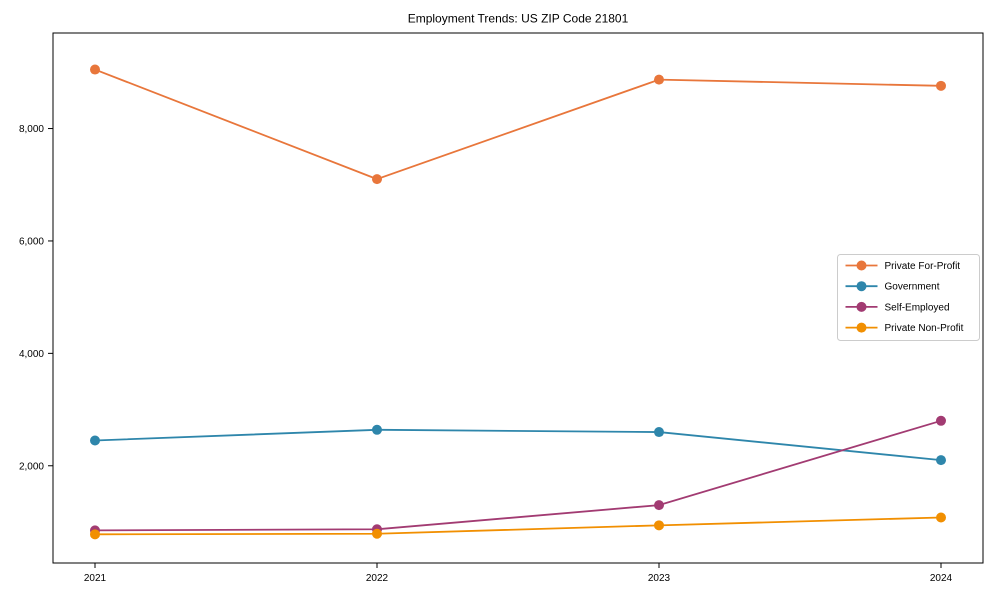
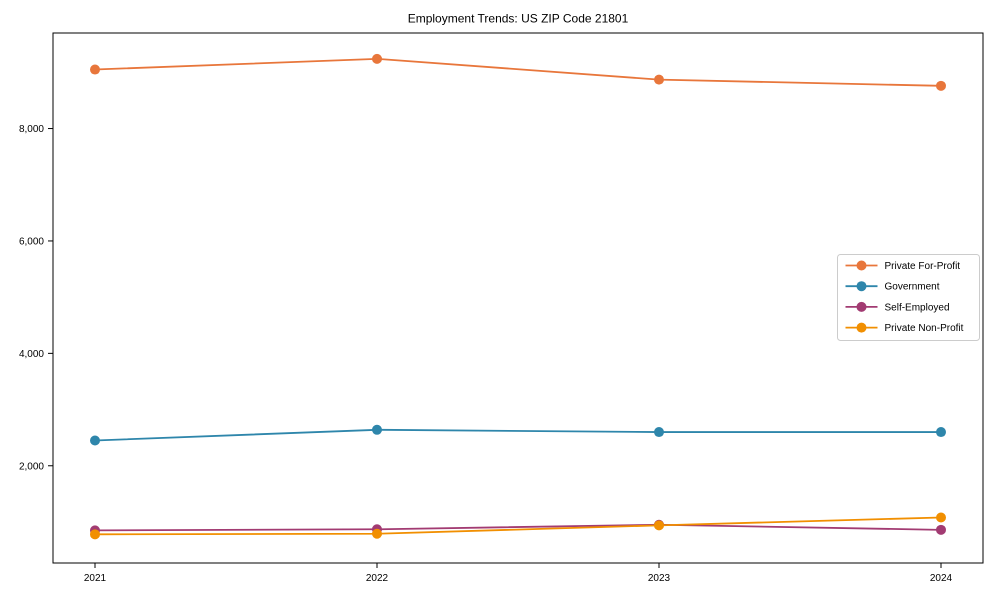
Private For-Profit/2022: 7100 -> 9200
Self-Employed/2023: 1300 -> 1000
Government/2024: 2100 -> 2600
Self-Employed/2024: 2800 -> 900
